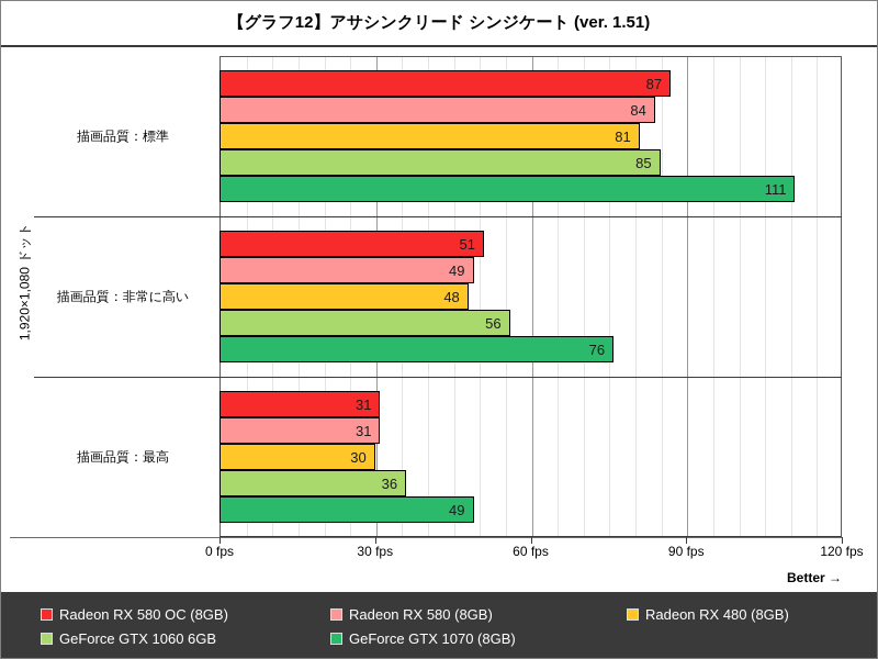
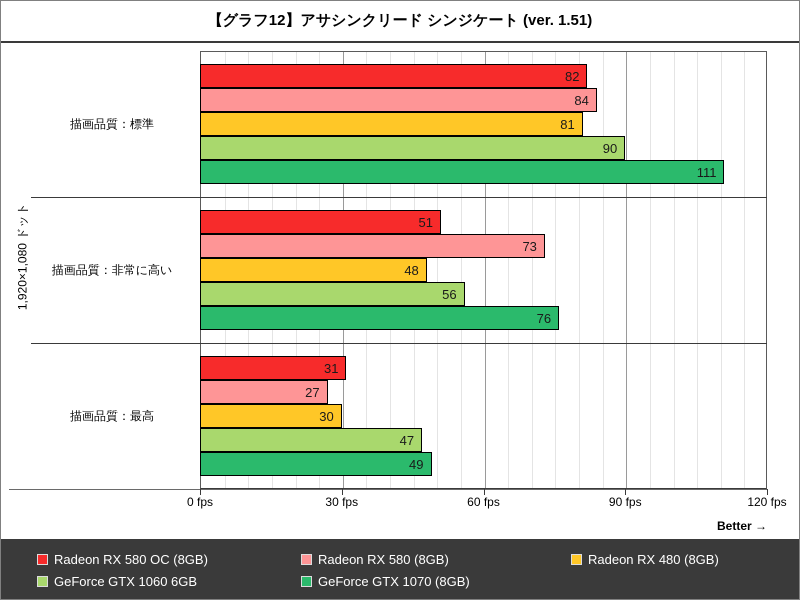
Radeon RX 580 OC (8GB)/描画品質：標準: 87 -> 82
GeForce GTX 1060 6GB/描画品質：標準: 85 -> 90
Radeon RX 580 (8GB)/描画品質：非常に高い: 49 -> 73
Radeon RX 580 (8GB)/描画品質：最高: 31 -> 27
GeForce GTX 1060 6GB/描画品質：最高: 36 -> 47
